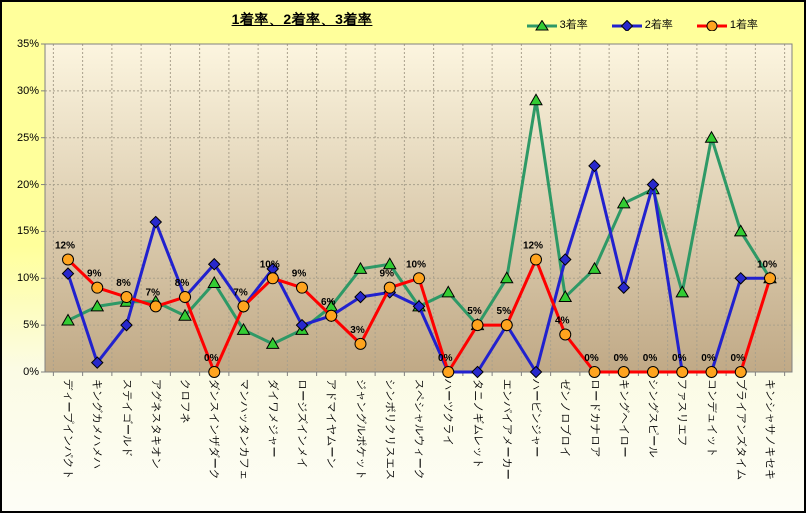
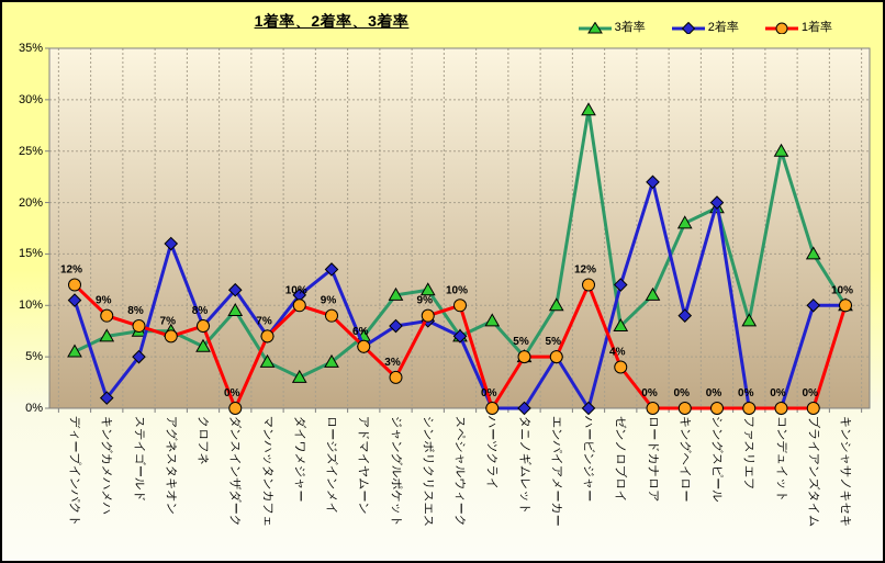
2着率/ロージズインメイ: 5% -> 14%
